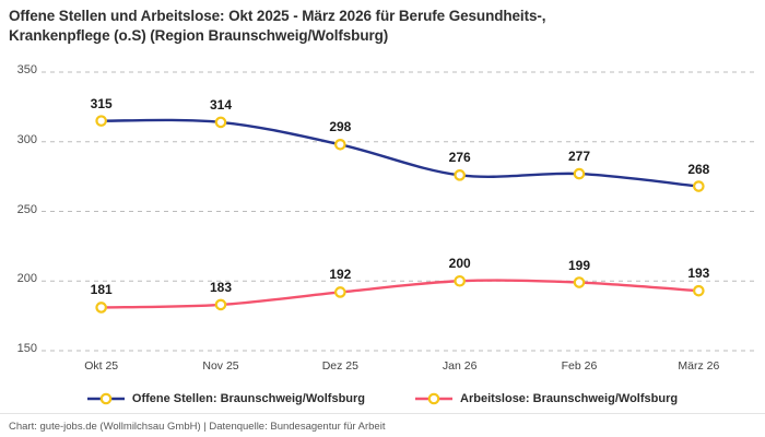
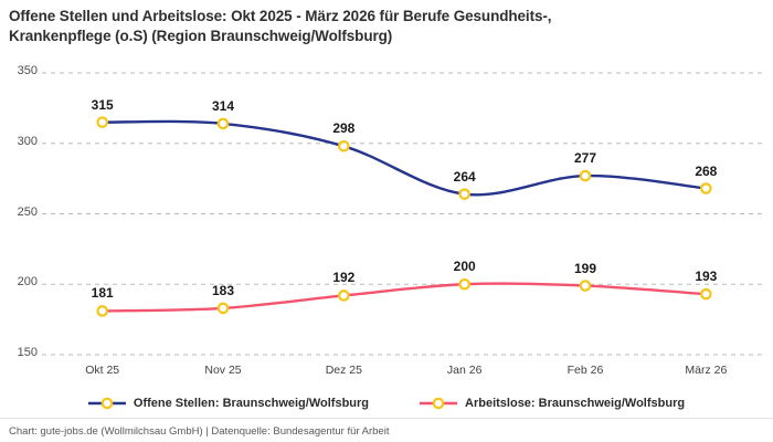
Offene Stellen: Braunschweig/Wolfsburg/Jan 26: 276 -> 264
